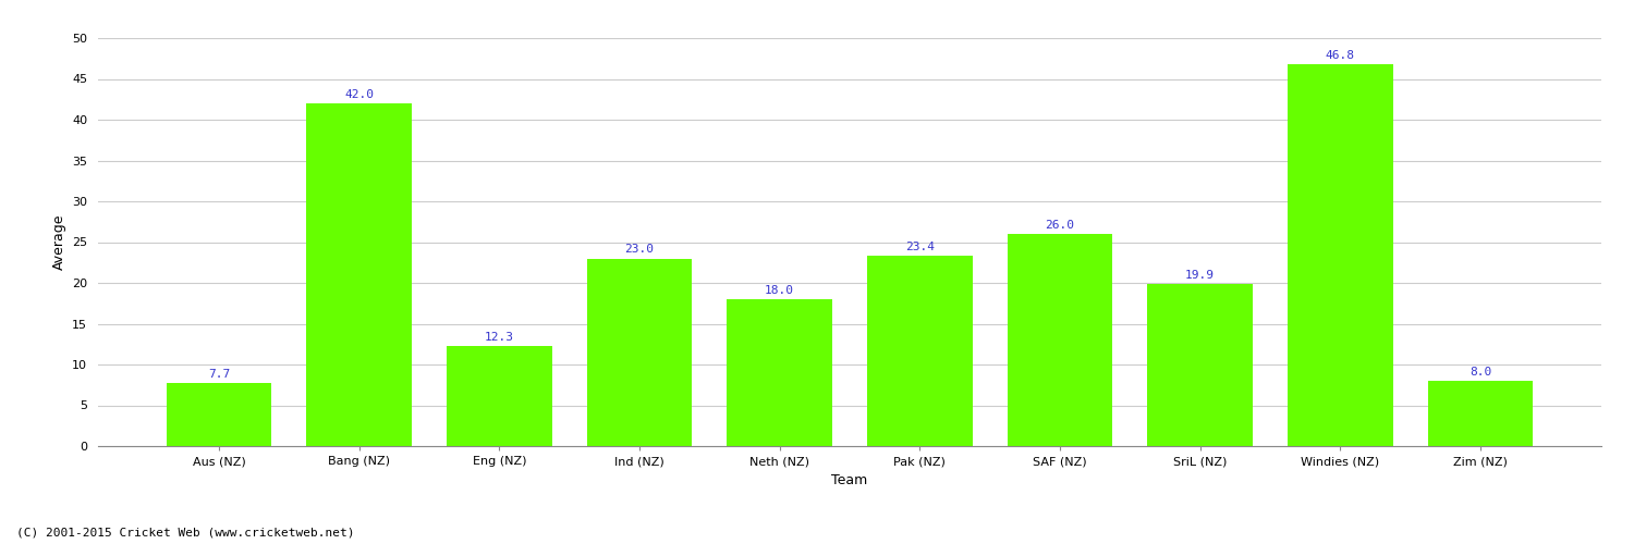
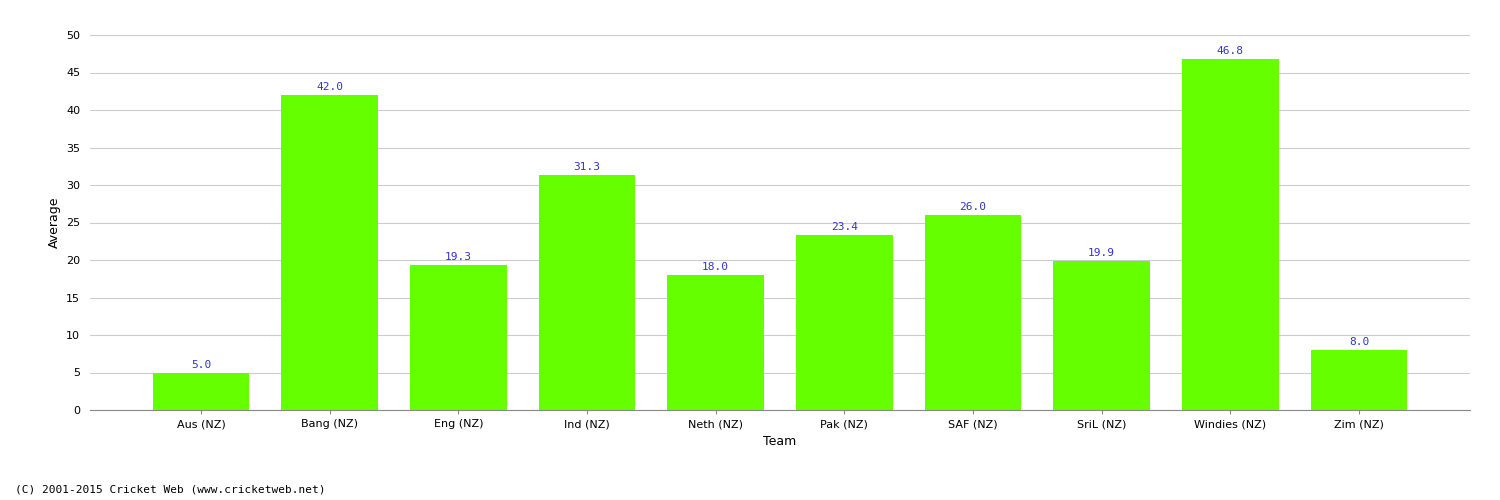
Aus (NZ): 7.7 -> 5.0
Eng (NZ): 12.3 -> 19.3
Ind (NZ): 23.0 -> 31.3
